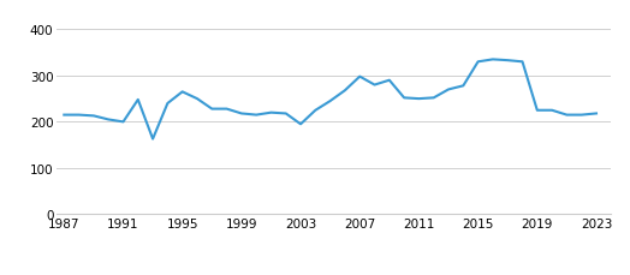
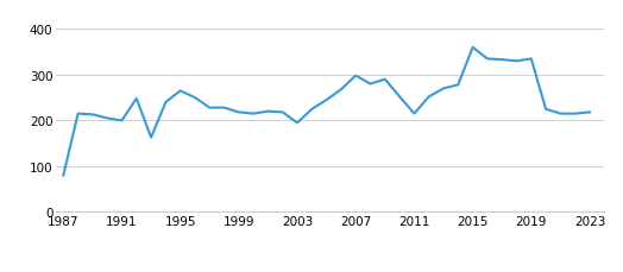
1987: 215 -> 80
2011: 250 -> 215
2015: 330 -> 360
2019: 225 -> 335
